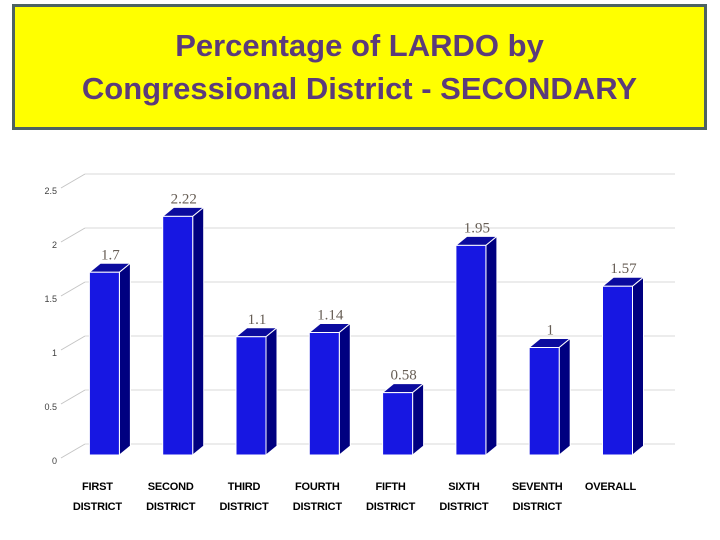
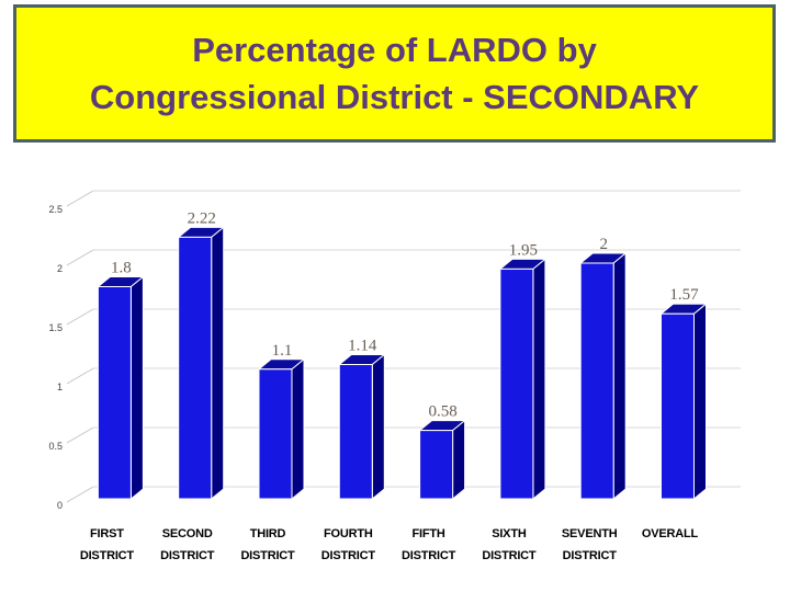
FIRST DISTRICT: 1.7 -> 1.8
SEVENTH DISTRICT: 1 -> 2
